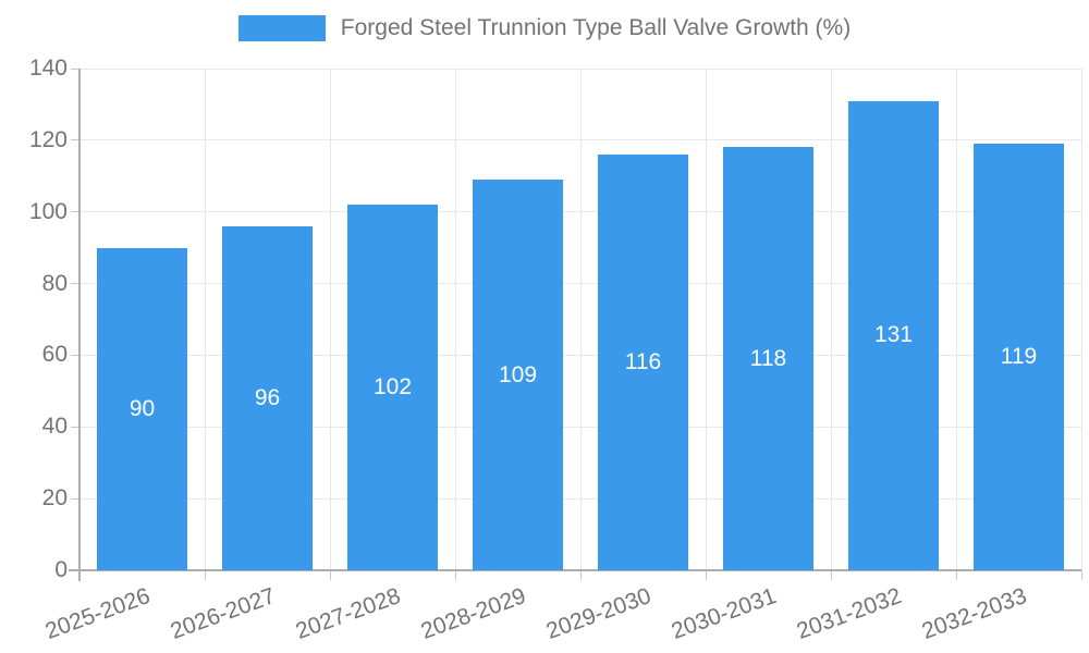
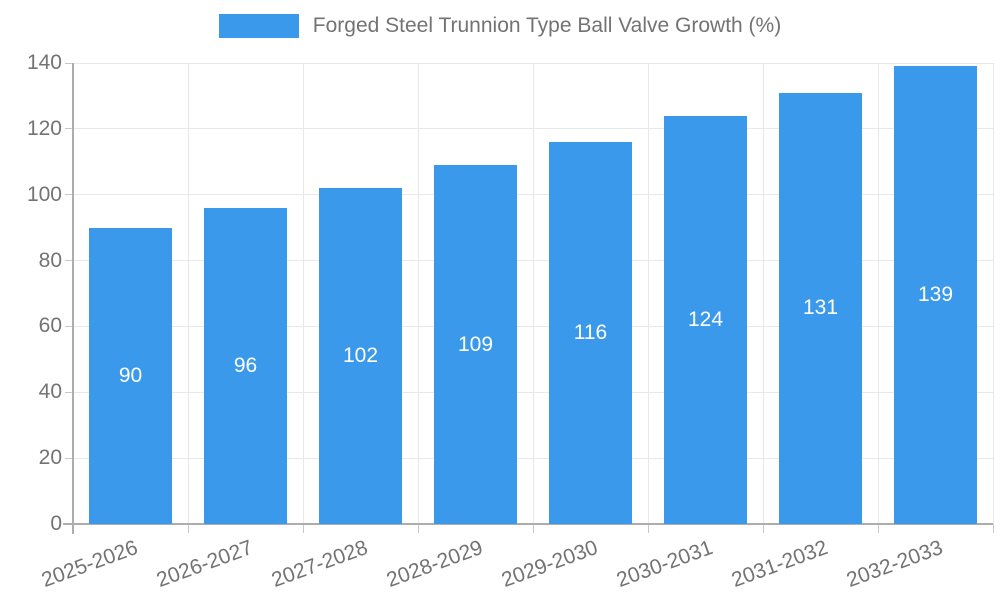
2030-2031: 118 -> 124
2032-2033: 119 -> 139
